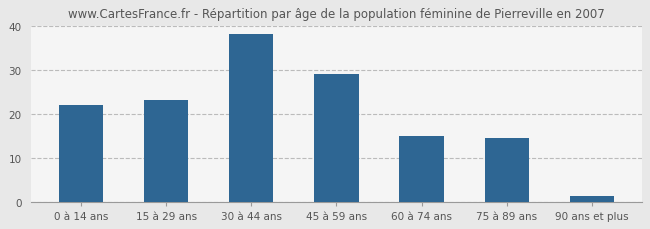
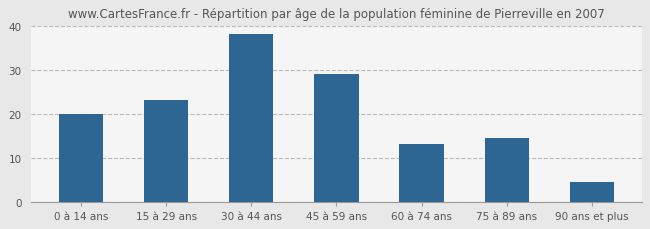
0 à 14 ans: 22.0 -> 20.0
60 à 74 ans: 15.0 -> 13.0
90 ans et plus: 1.2 -> 4.5
